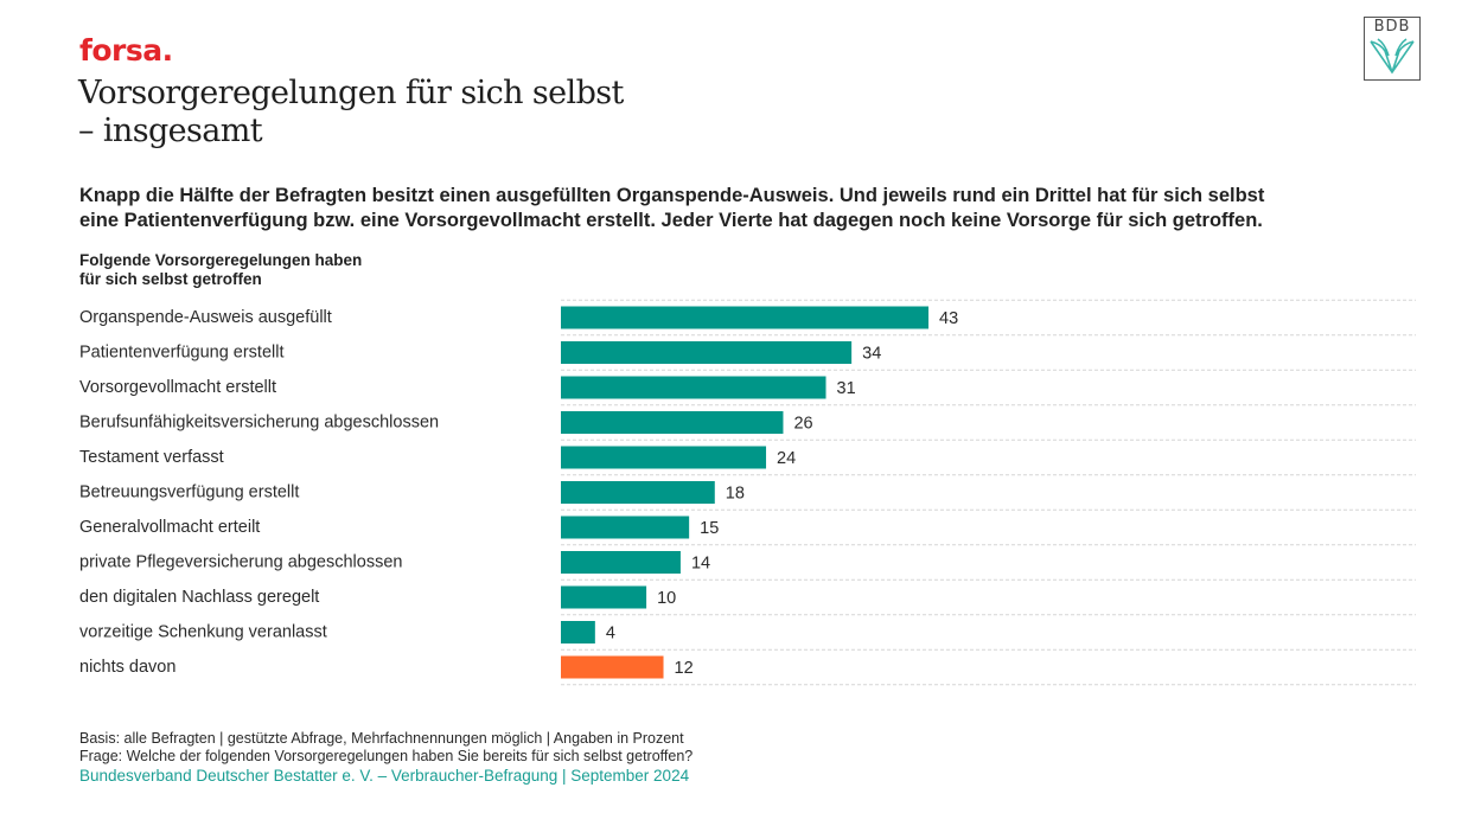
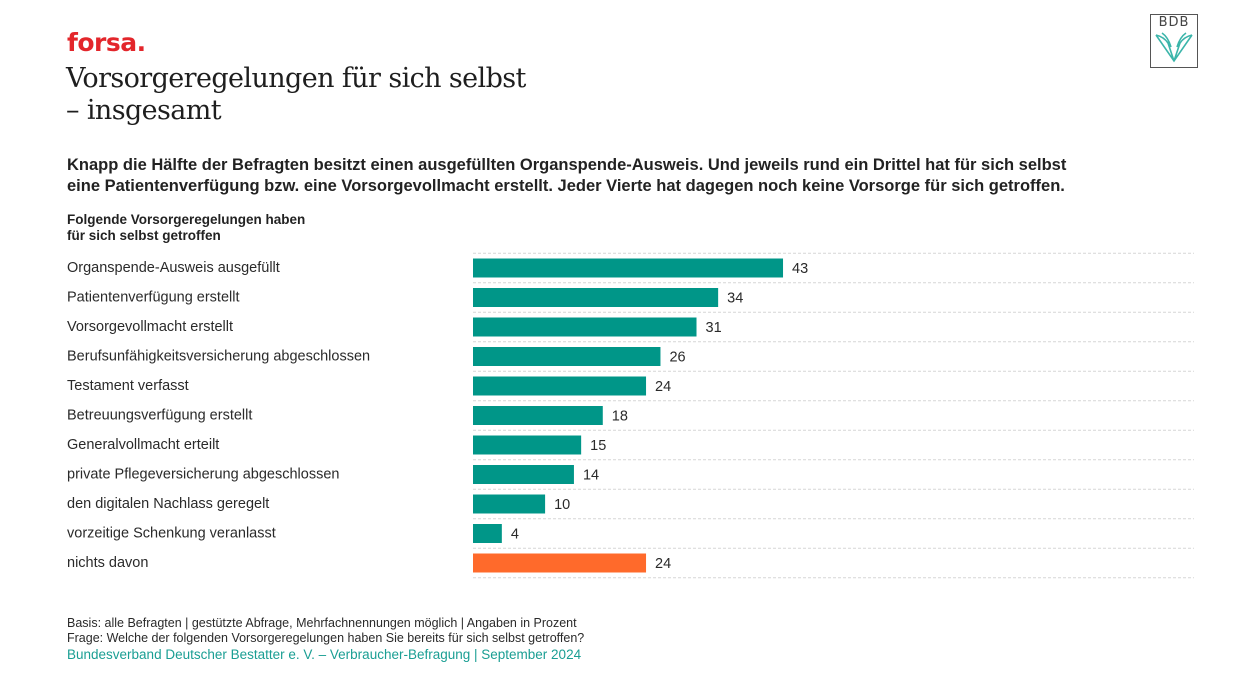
nichts davon: 12 -> 24
